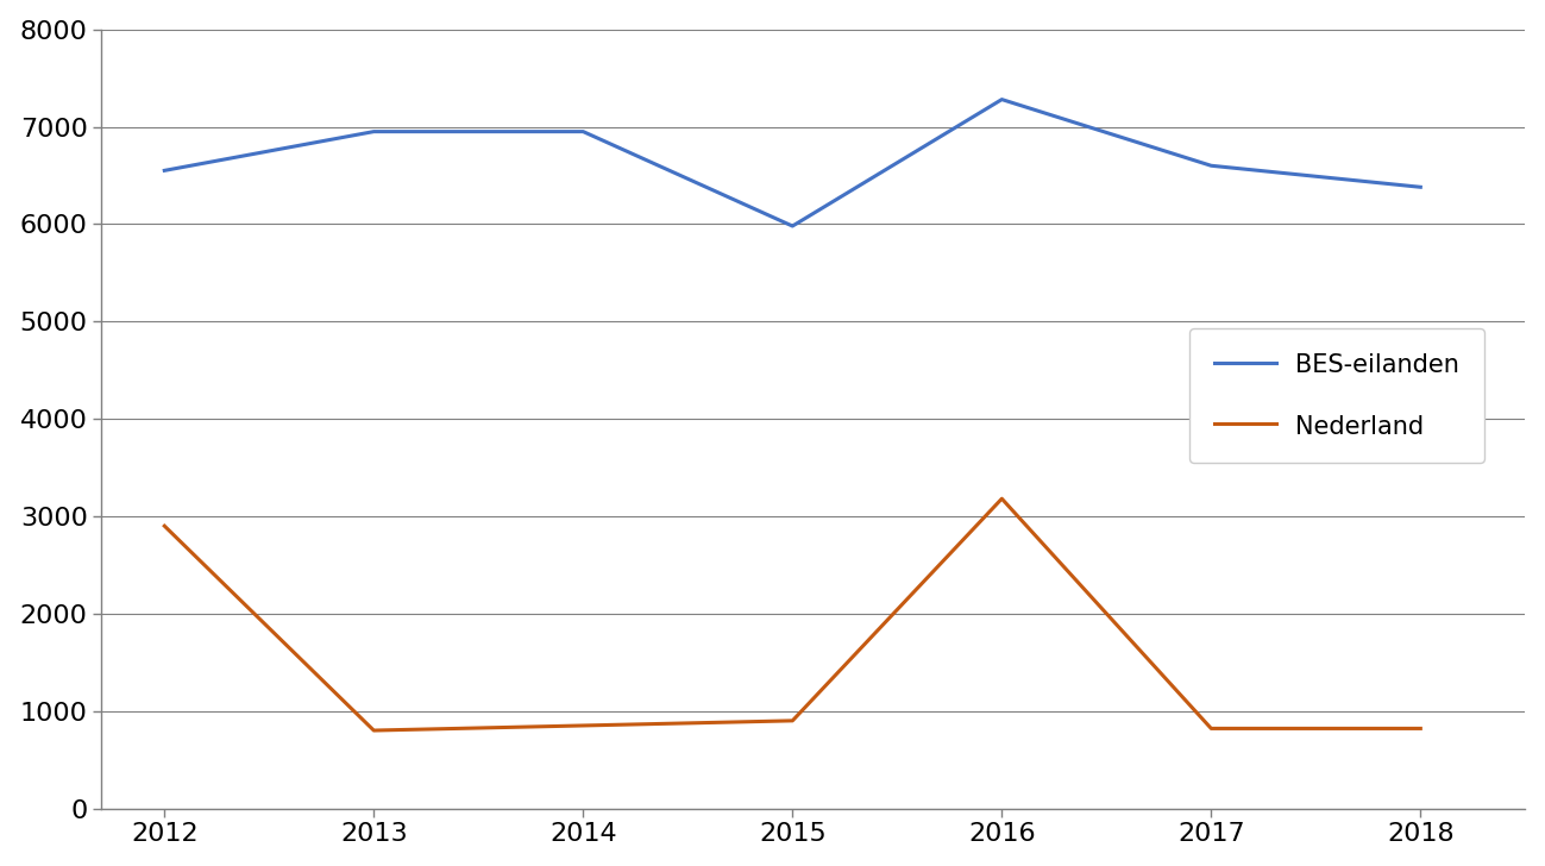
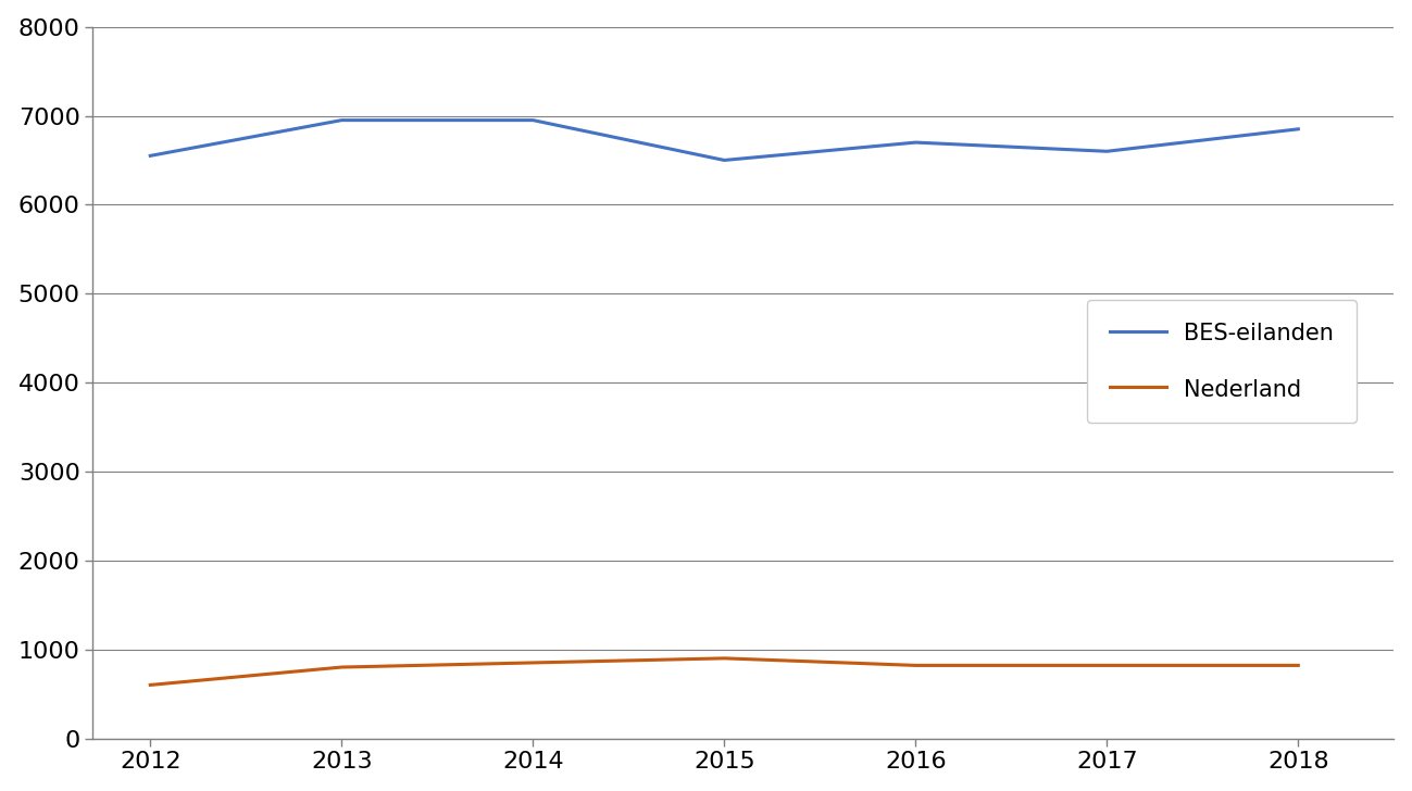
Nederland/2012: 2900 -> 600
BES-eilanden/2015: 5980 -> 6500
BES-eilanden/2016: 7280 -> 6700
Nederland/2016: 3180 -> 820
BES-eilanden/2018: 6380 -> 6850
